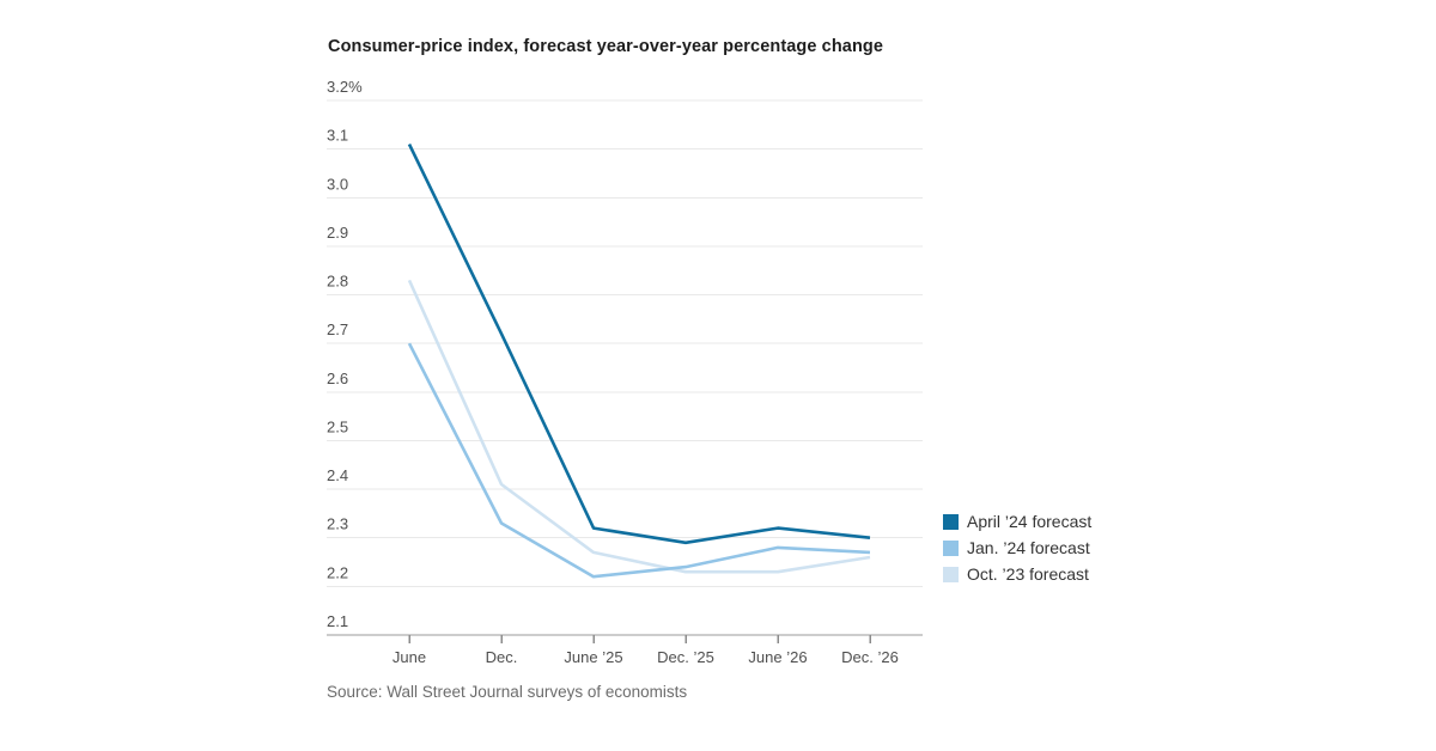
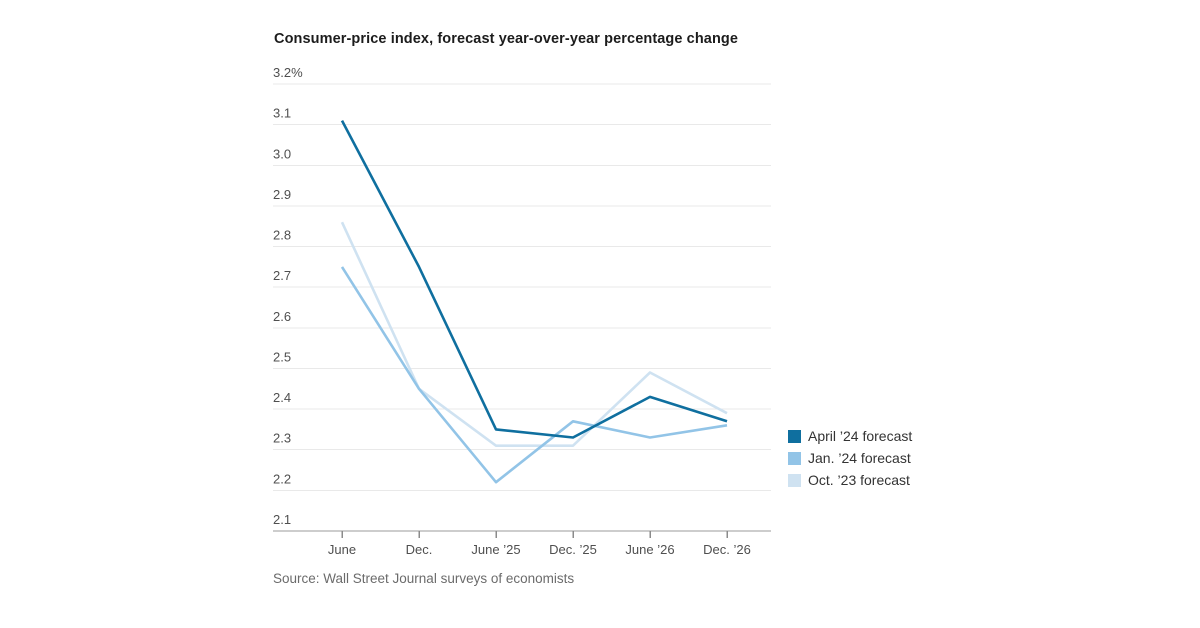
Jan. ’24 forecast/June: 2.70% -> 2.75%
Oct. ’23 forecast/June: 2.83% -> 2.86%
April ’24 forecast/Dec.: 2.72% -> 2.75%
Jan. ’24 forecast/Dec.: 2.33% -> 2.45%
Oct. ’23 forecast/Dec.: 2.41% -> 2.45%
April ’24 forecast/June ’25: 2.32% -> 2.35%
Oct. ’23 forecast/June ’25: 2.27% -> 2.31%
April ’24 forecast/Dec. ’25: 2.29% -> 2.33%
Jan. ’24 forecast/Dec. ’25: 2.24% -> 2.37%
Oct. ’23 forecast/Dec. ’25: 2.23% -> 2.31%
April ’24 forecast/June ’26: 2.32% -> 2.43%
Jan. ’24 forecast/June ’26: 2.28% -> 2.33%
Oct. ’23 forecast/June ’26: 2.23% -> 2.49%
April ’24 forecast/Dec. ’26: 2.30% -> 2.37%
Jan. ’24 forecast/Dec. ’26: 2.27% -> 2.36%
Oct. ’23 forecast/Dec. ’26: 2.26% -> 2.39%
